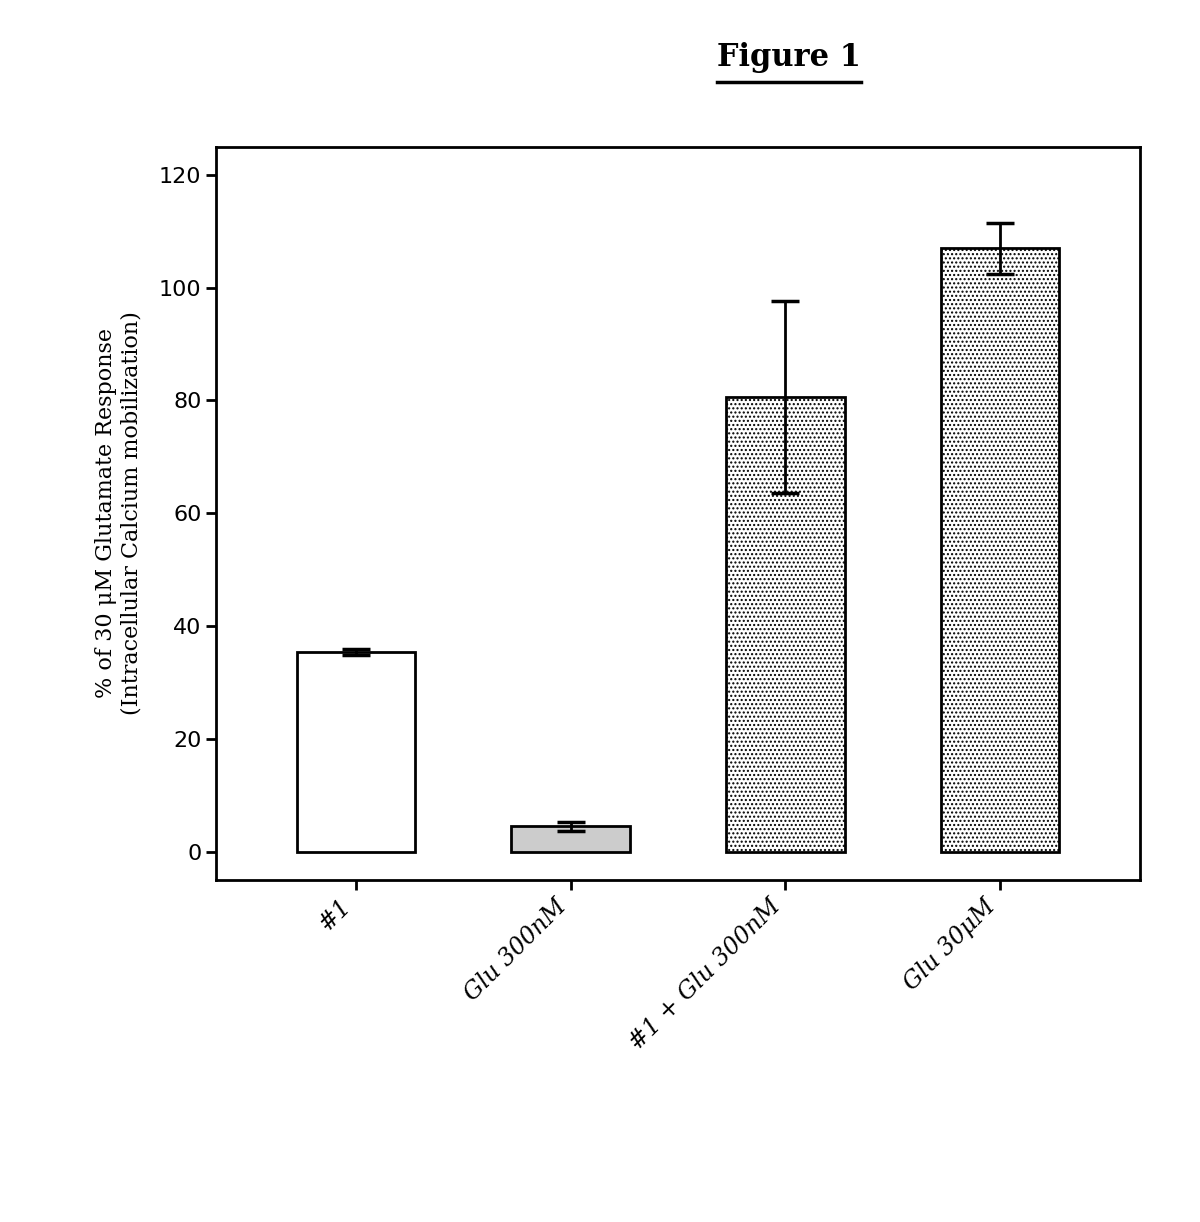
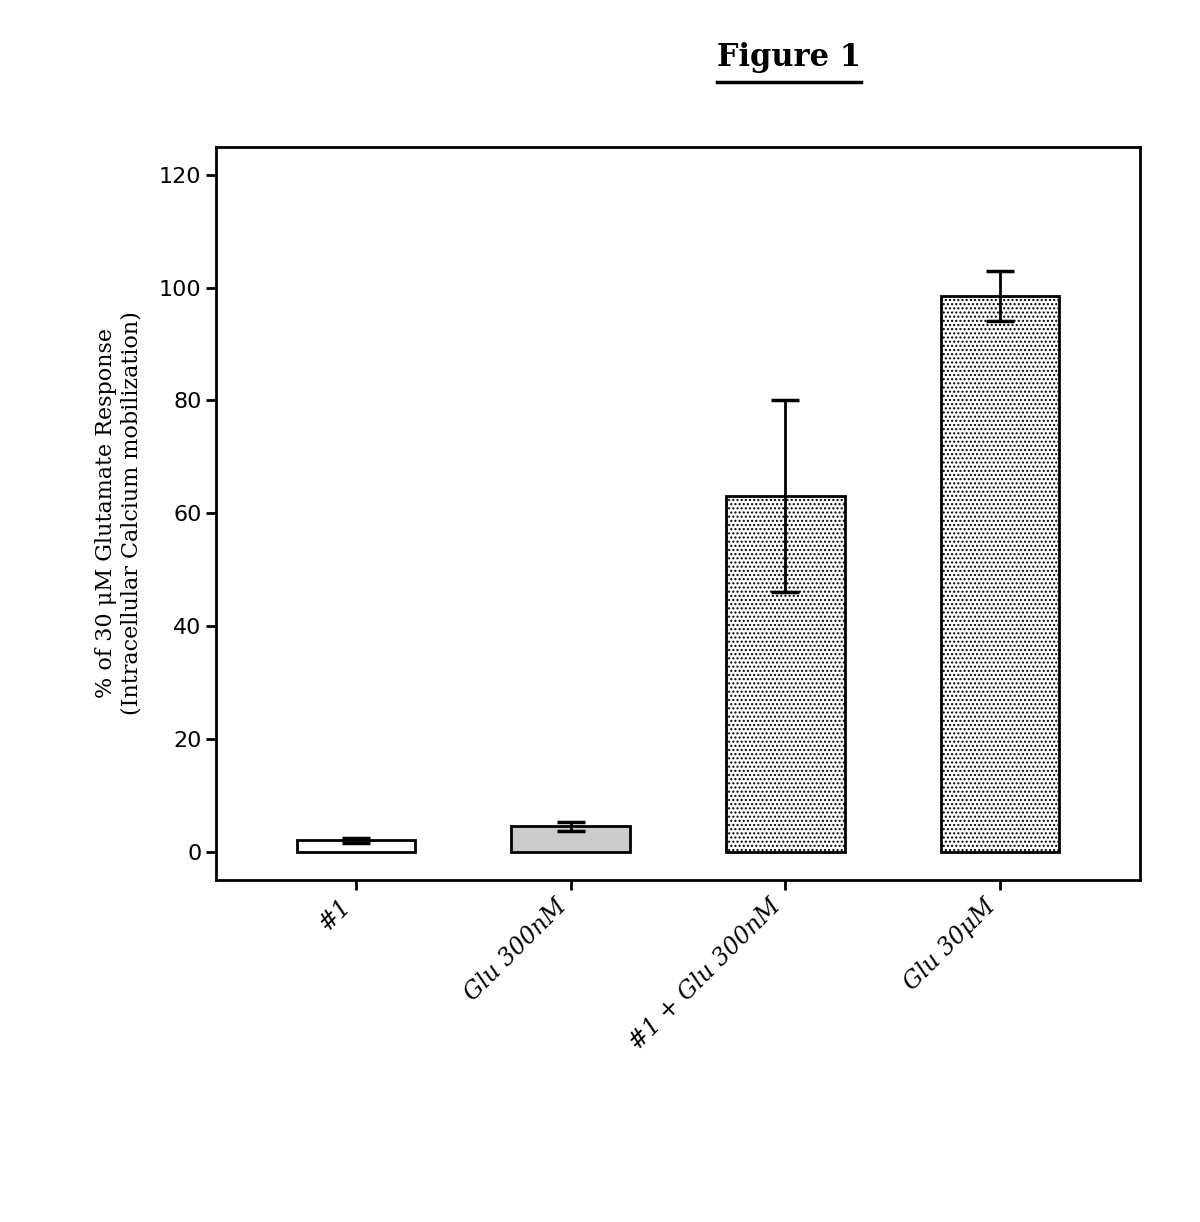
#1: 35.4 -> 2.0
#1 + Glu 300nM: 80.6 -> 63.0
Glu 30μM: 107.0 -> 98.5
